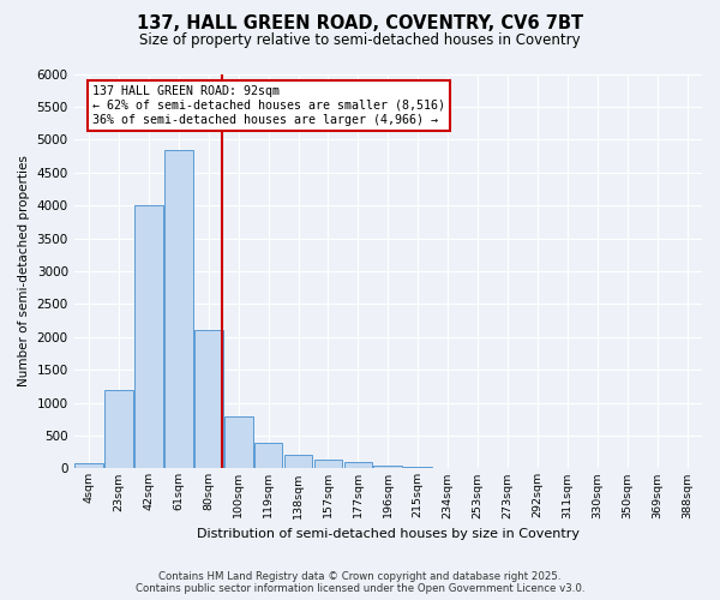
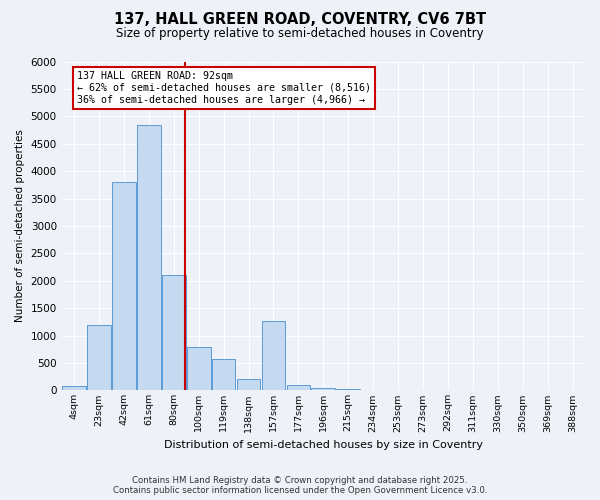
42sqm: 4000 -> 3800
119sqm: 390 -> 580
157sqm: 140 -> 1260
